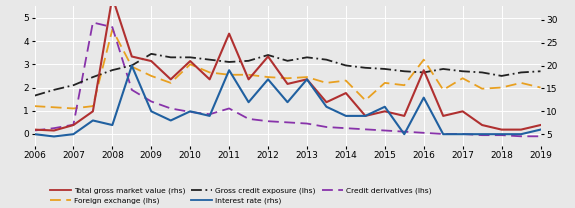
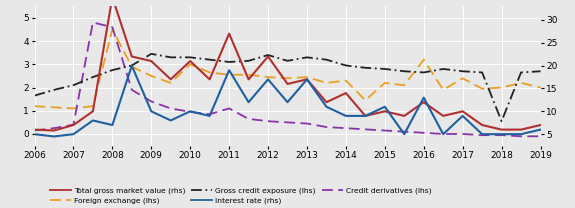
Total gross market value (rhs)/2016: 19.0 -> 12.0
Interest rate (rhs)/2017: 5.0 -> 9.0
Gross credit exposure (lhs)/2018: 2.50 -> 0.55
